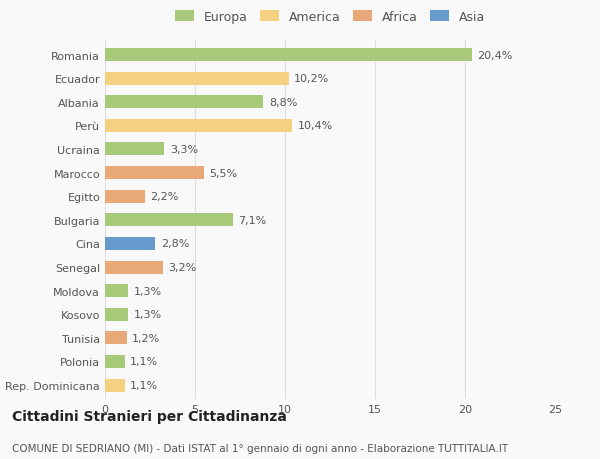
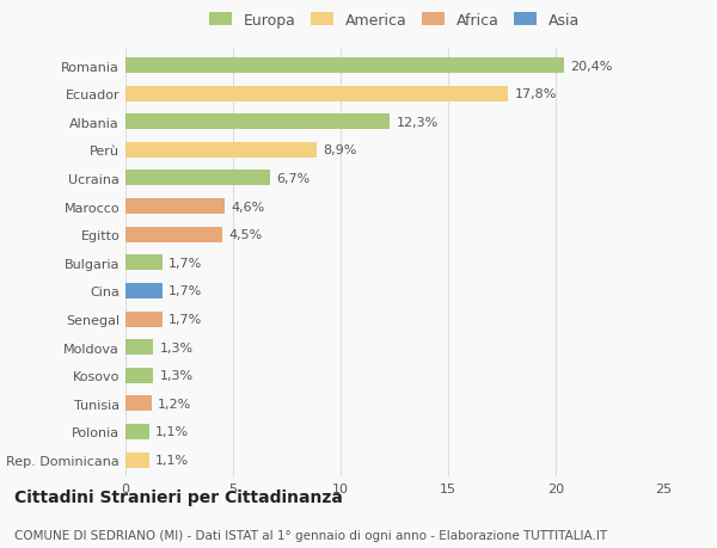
Ecuador: 10,2% -> 17,8%
Albania: 8,8% -> 12,3%
Perù: 10,4% -> 8,9%
Ucraina: 3,3% -> 6,7%
Marocco: 5,5% -> 4,6%
Egitto: 2,2% -> 4,5%
Bulgaria: 7,1% -> 1,7%
Cina: 2,8% -> 1,7%
Senegal: 3,2% -> 1,7%
